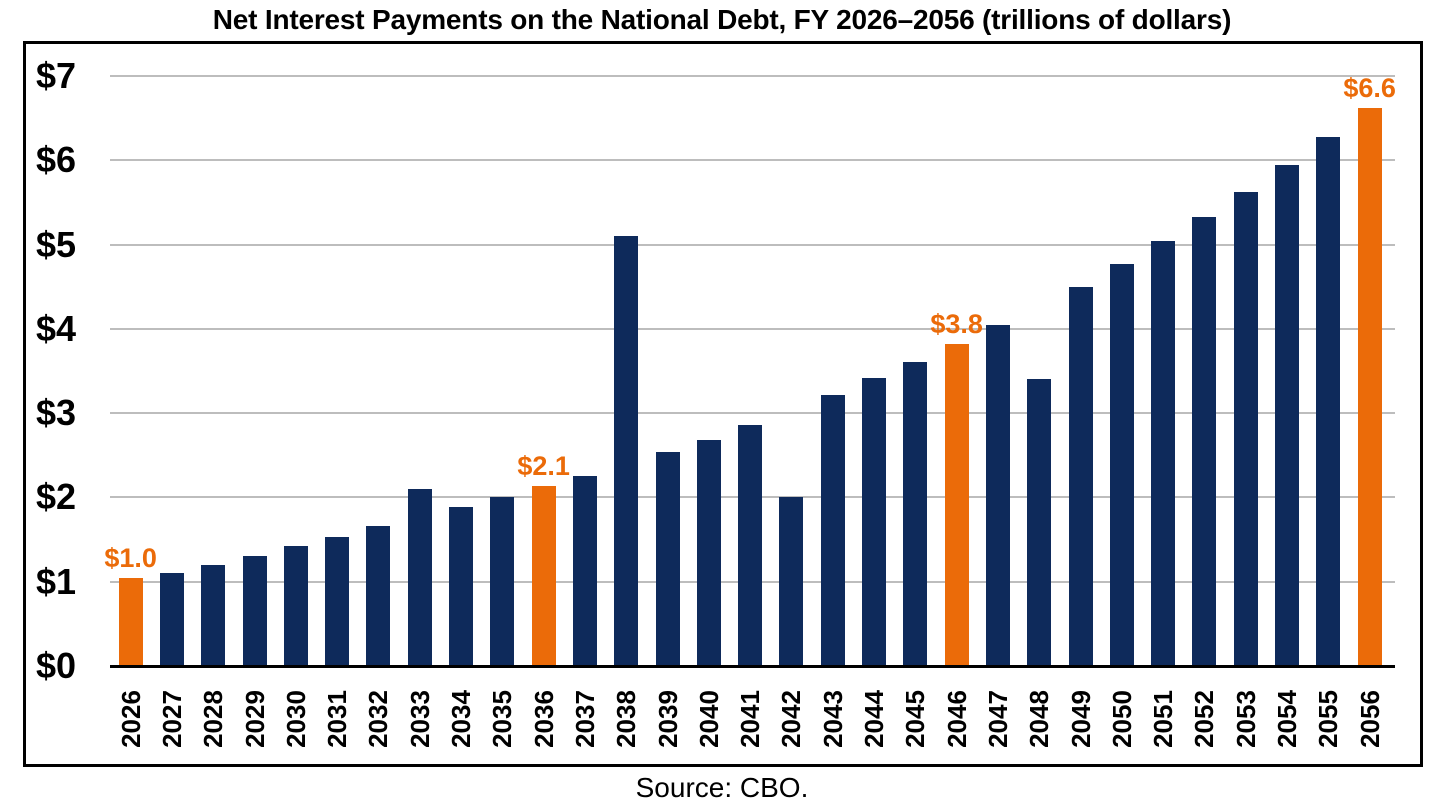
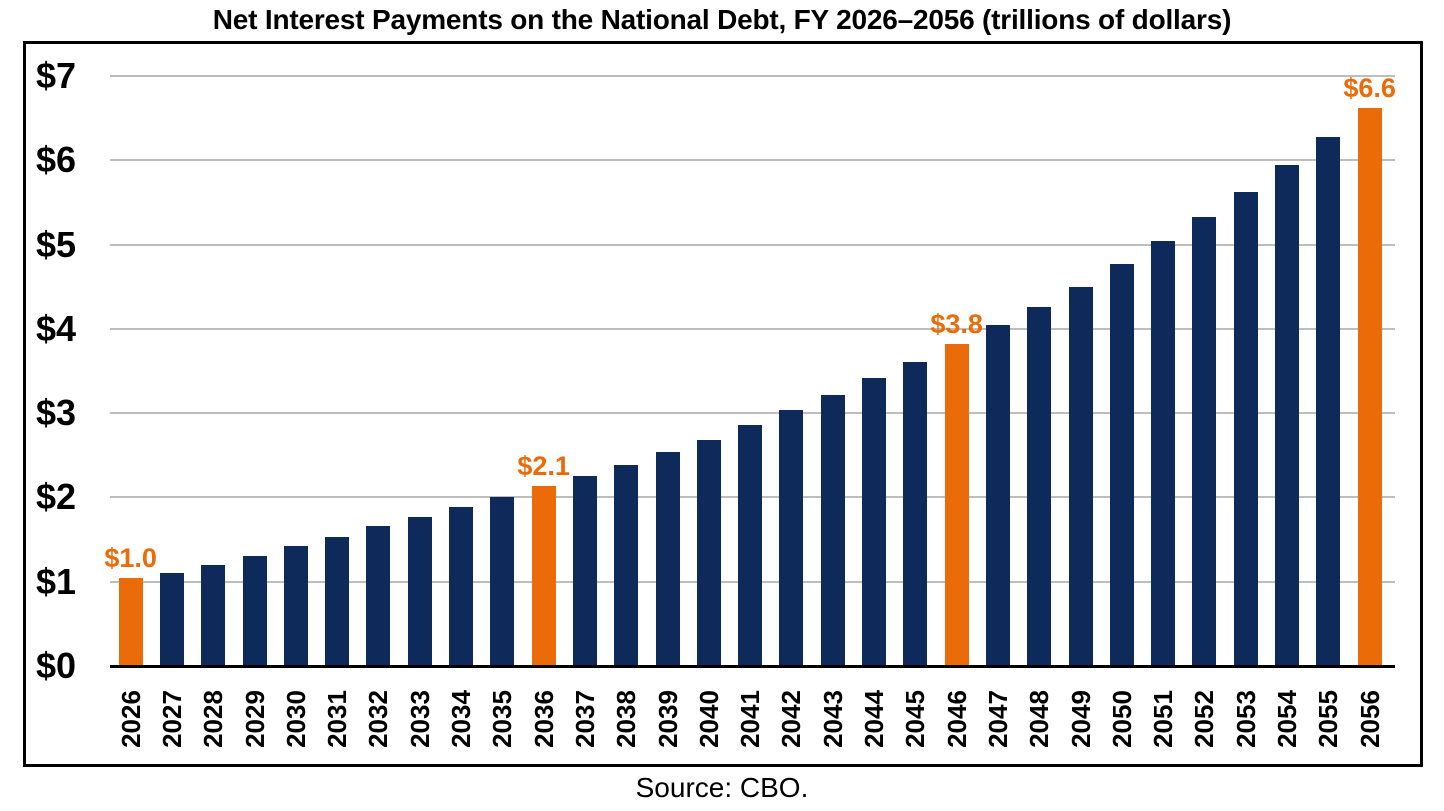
2033: $2.1 -> $1.8
2038: $5.1 -> $2.4
2042: $2.0 -> $3.0
2048: $3.4 -> $4.3
